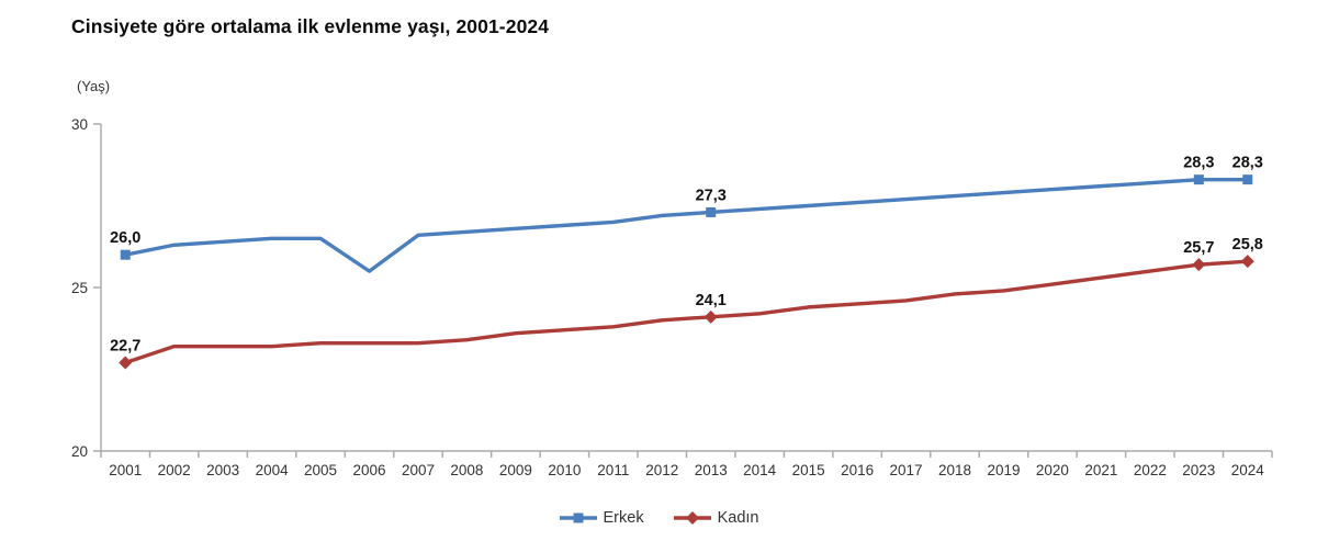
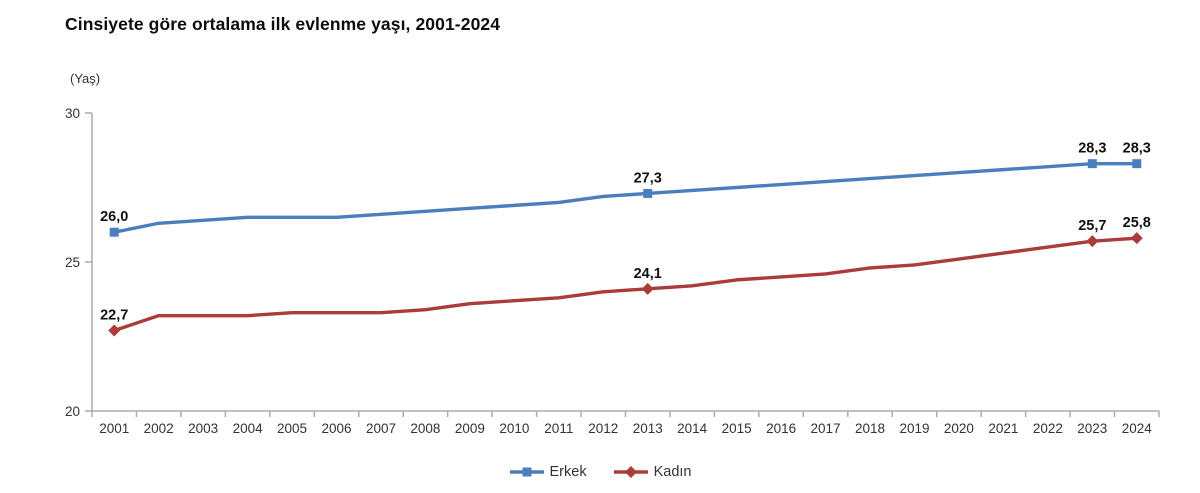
Erkek/2006: 25.5 -> 26.5
